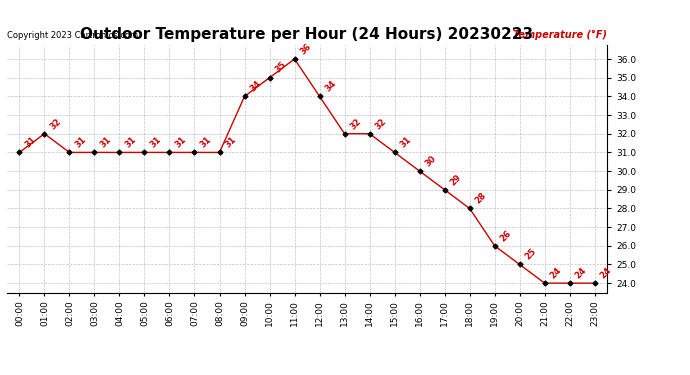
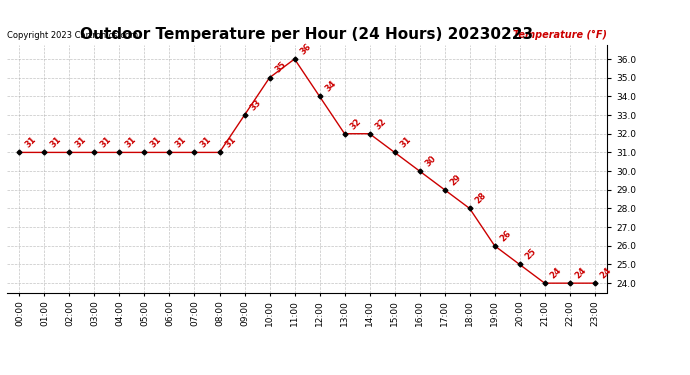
01:00: 32 -> 31
09:00: 34 -> 33
